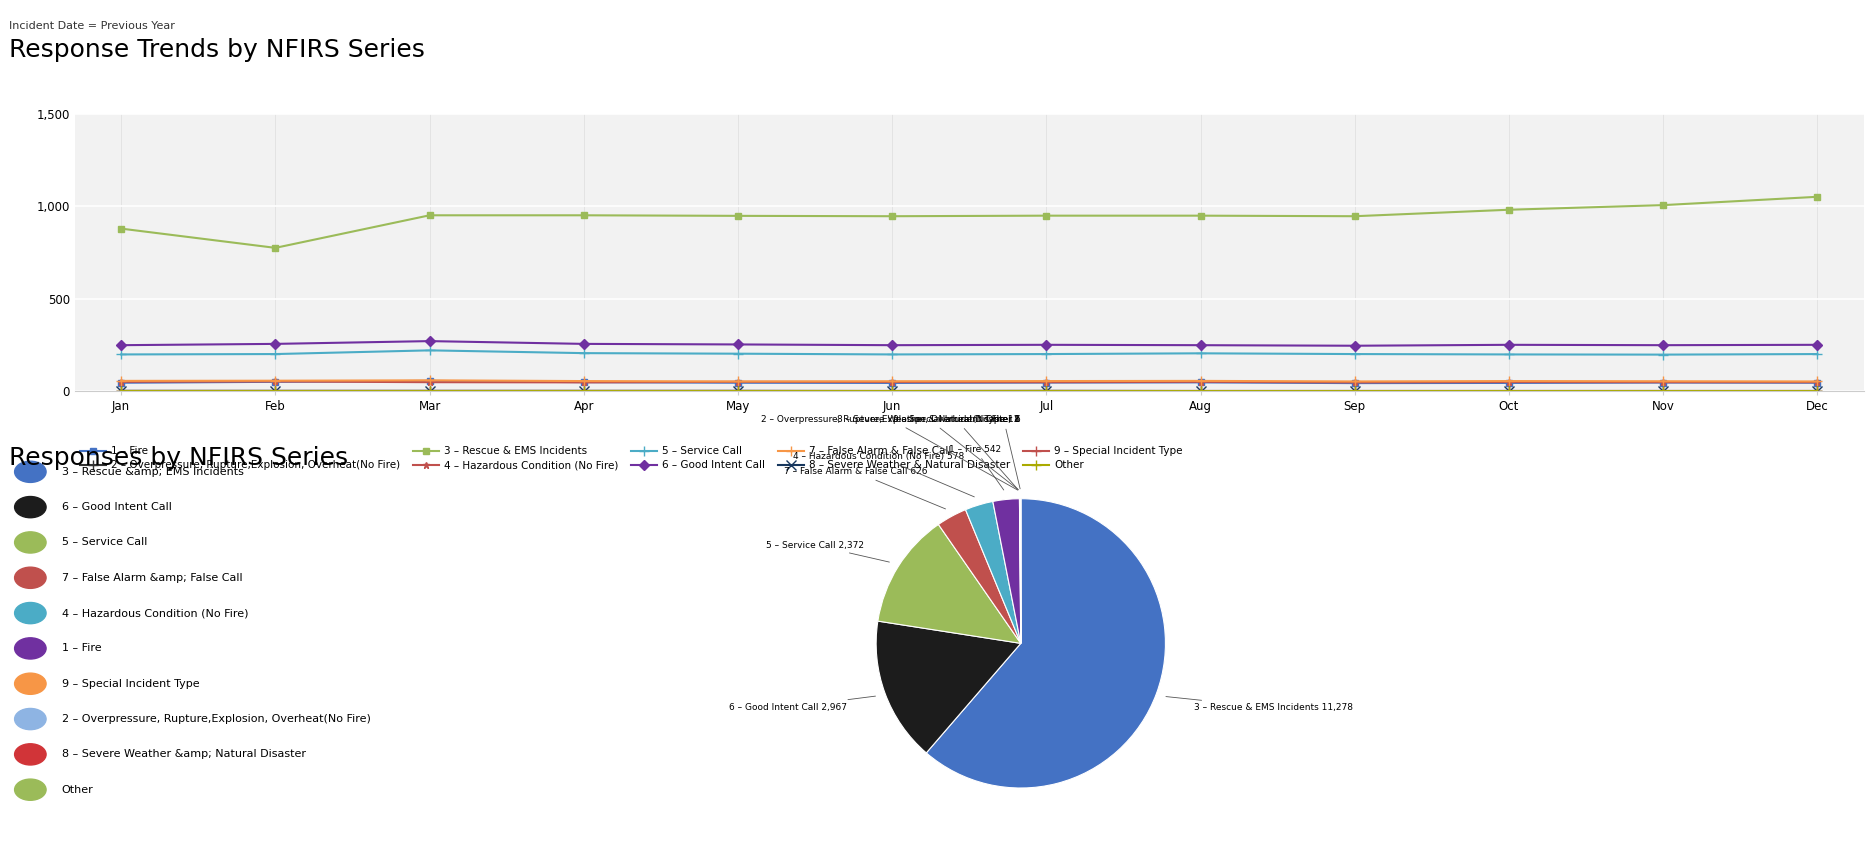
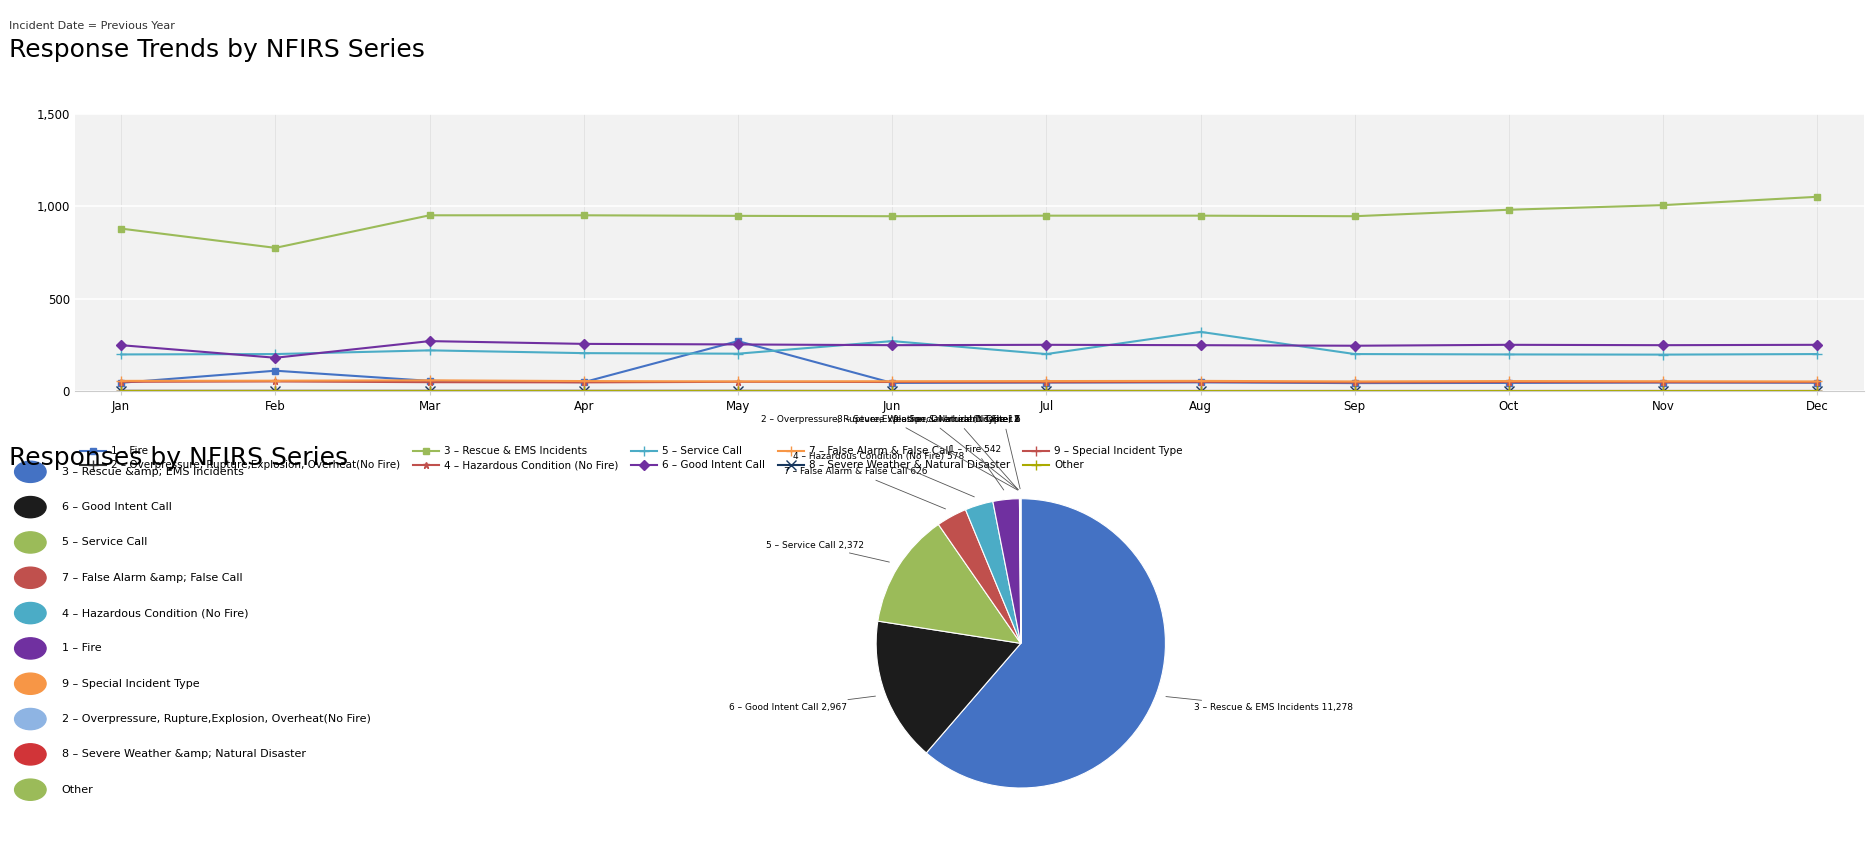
1 – Fire/Feb: 50 -> 110
6 – Good Intent Call/Feb: 260 -> 180
1 – Fire/May: 40 -> 270
5 – Service Call/Jun: 200 -> 270
5 – Service Call/Aug: 200 -> 320
